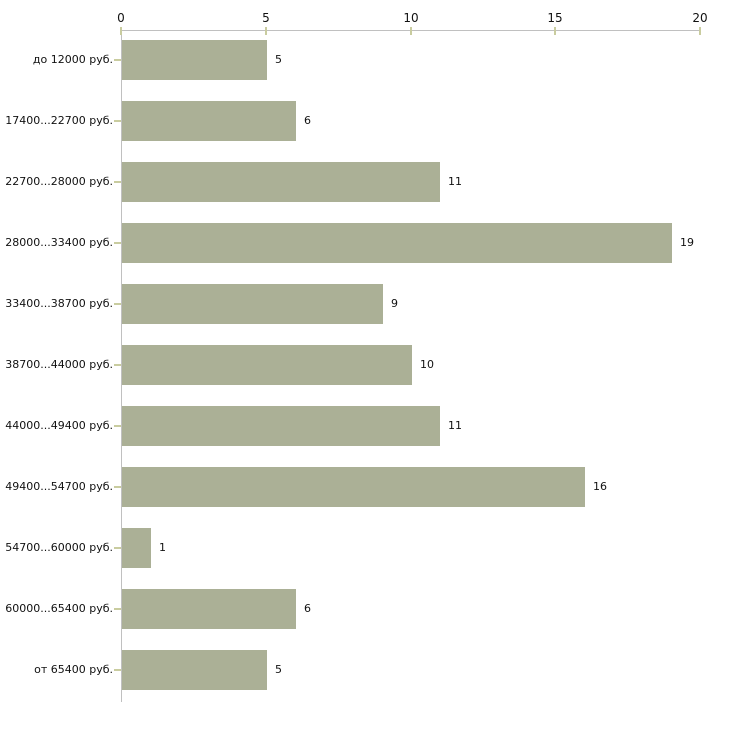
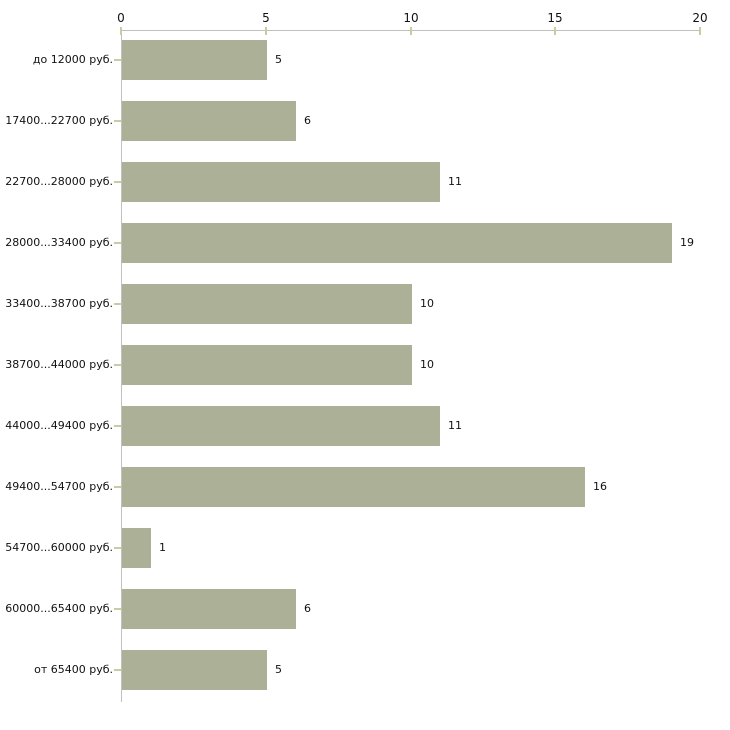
33400...38700 руб.: 9 -> 10
